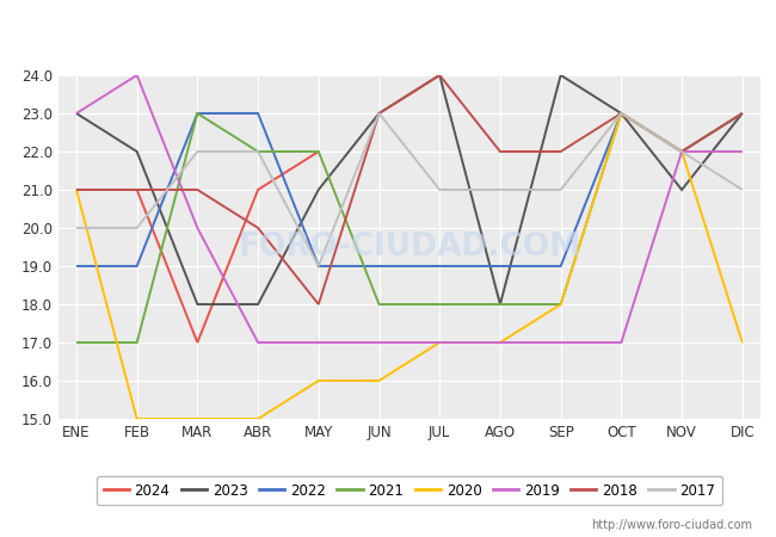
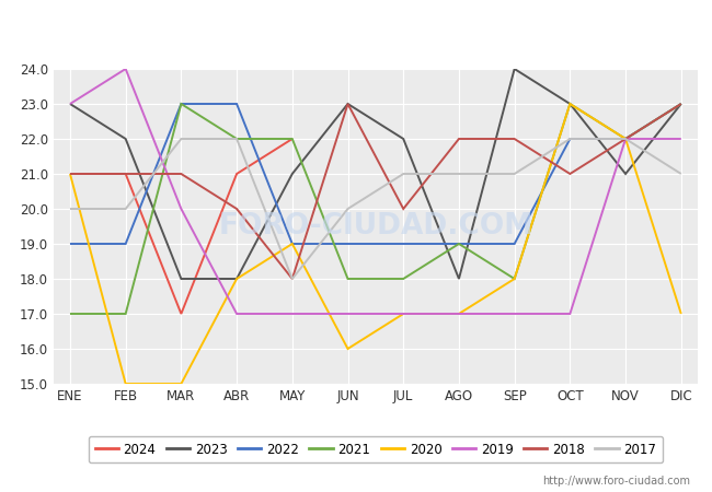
2020/ABR: 15 -> 18
2020/MAY: 16 -> 19
2017/MAY: 19 -> 18
2017/JUN: 23 -> 20
2023/JUL: 24 -> 22
2018/JUL: 24 -> 20
2021/AGO: 18 -> 19
2022/OCT: 23 -> 22
2018/OCT: 23 -> 21
2017/OCT: 23 -> 22
